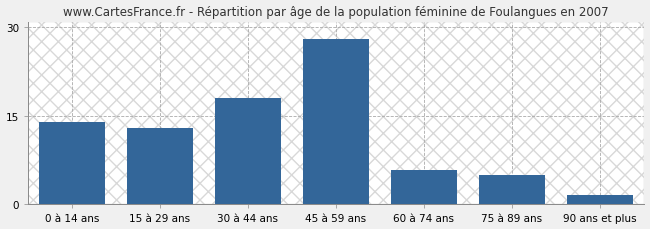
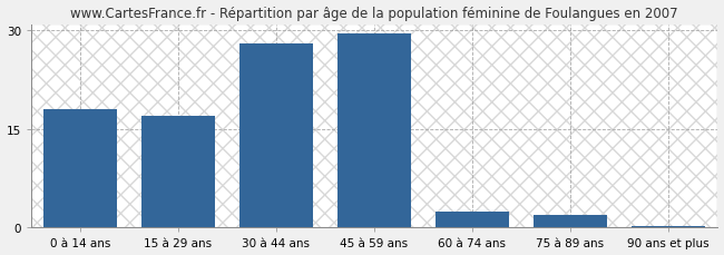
0 à 14 ans: 14.0 -> 18.0
15 à 29 ans: 13.0 -> 17.0
30 à 44 ans: 18.0 -> 28.0
45 à 59 ans: 28.0 -> 29.5
60 à 74 ans: 5.8 -> 2.5
75 à 89 ans: 5.0 -> 2.0
90 ans et plus: 1.6 -> 0.2
